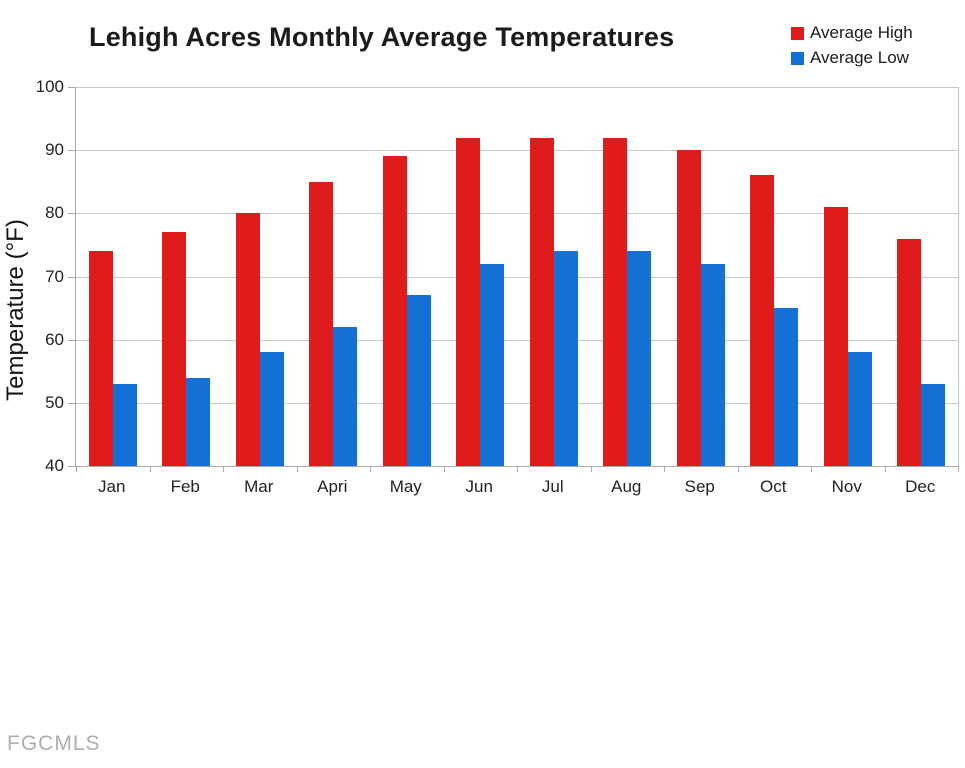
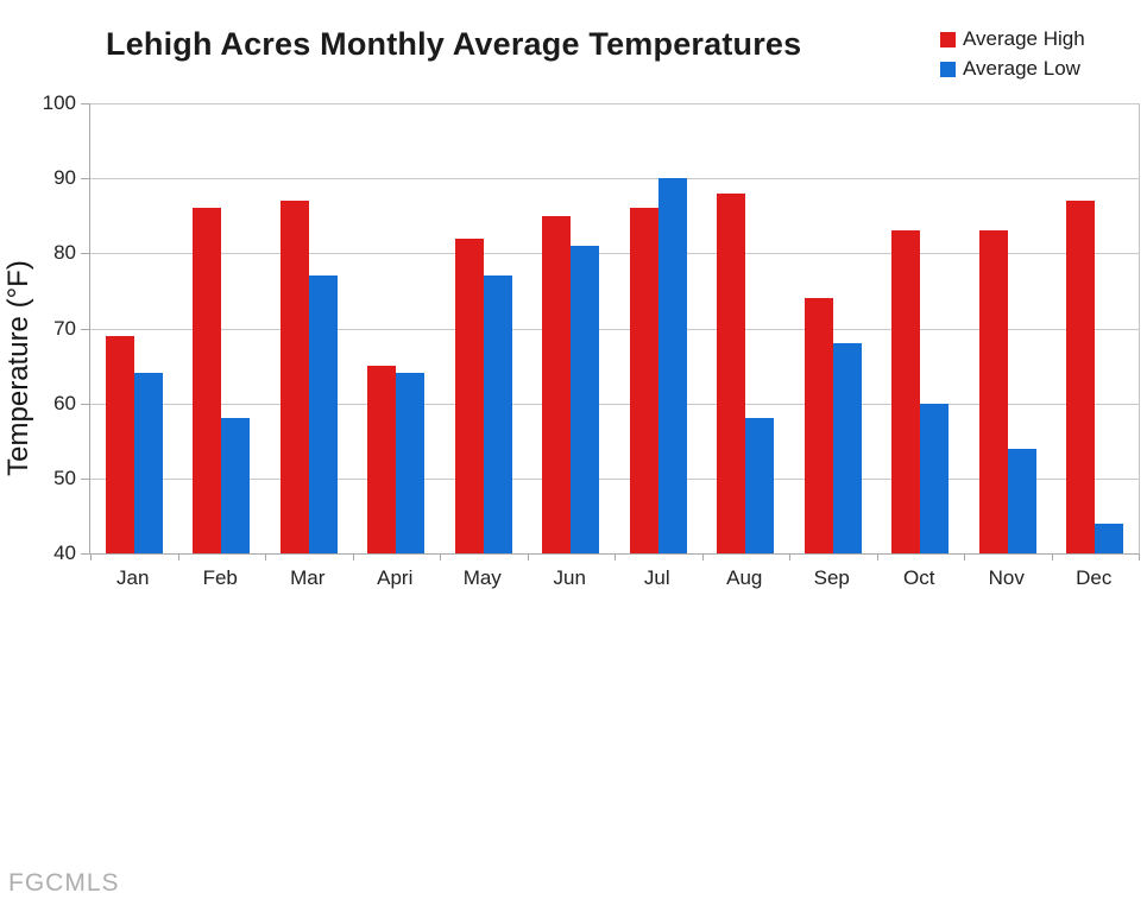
Average High/Jan: 74 -> 69
Average Low/Jan: 53 -> 64
Average High/Feb: 77 -> 86
Average Low/Feb: 54 -> 58
Average High/Mar: 80 -> 87
Average Low/Mar: 58 -> 77
Average High/Apri: 85 -> 65
Average Low/Apri: 62 -> 64
Average High/May: 89 -> 82
Average Low/May: 67 -> 77
Average High/Jun: 92 -> 85
Average Low/Jun: 72 -> 81
Average High/Jul: 92 -> 86
Average Low/Jul: 74 -> 90
Average High/Aug: 92 -> 88
Average Low/Aug: 74 -> 58
Average High/Sep: 90 -> 74
Average Low/Sep: 72 -> 68
Average High/Oct: 86 -> 83
Average Low/Oct: 65 -> 60
Average High/Nov: 81 -> 83
Average Low/Nov: 58 -> 54
Average High/Dec: 76 -> 87
Average Low/Dec: 53 -> 44
